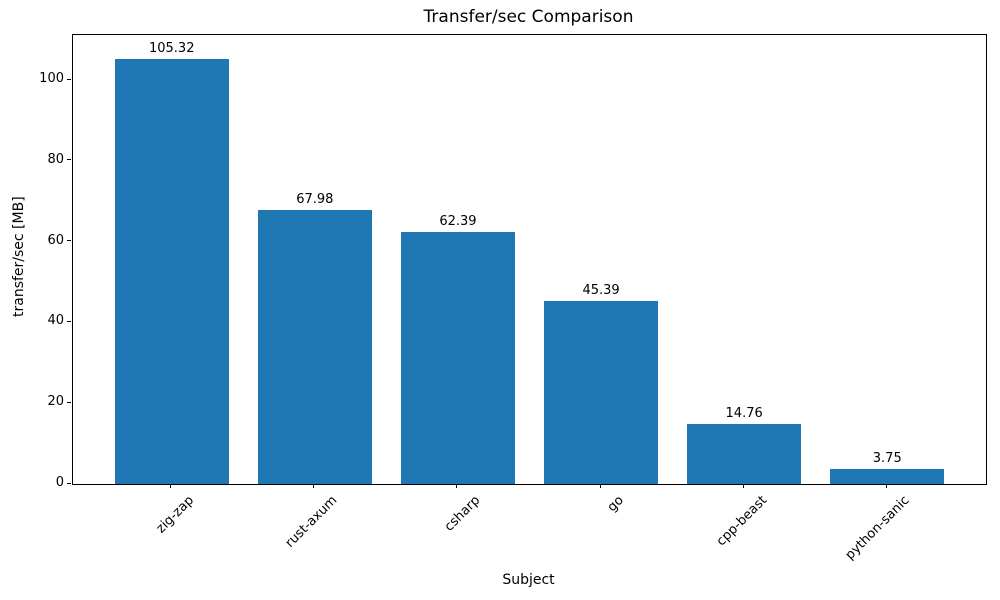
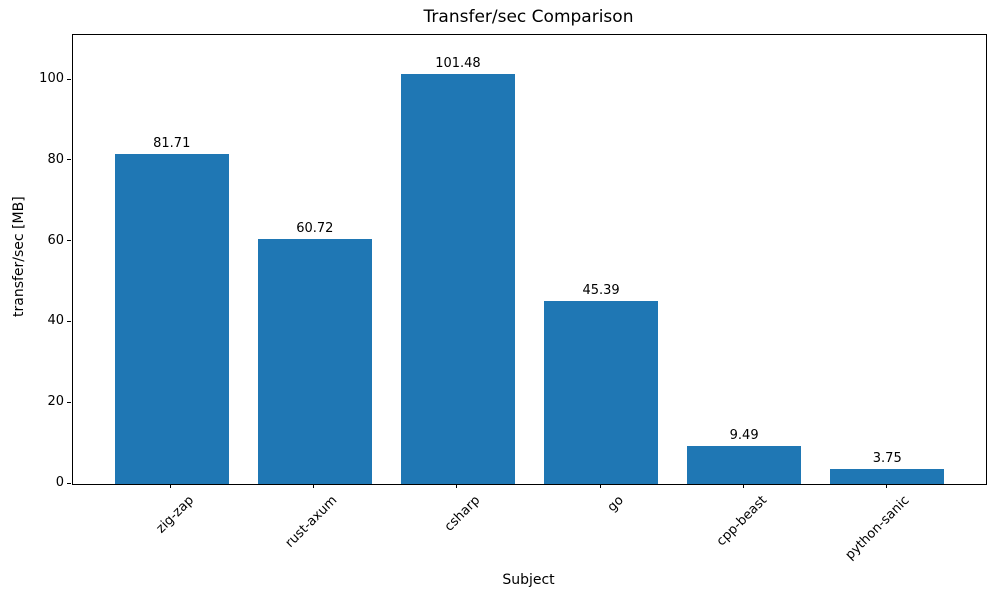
zig-zap: 105.32 -> 81.71
rust-axum: 67.98 -> 60.72
csharp: 62.39 -> 101.48
cpp-beast: 14.76 -> 9.49
